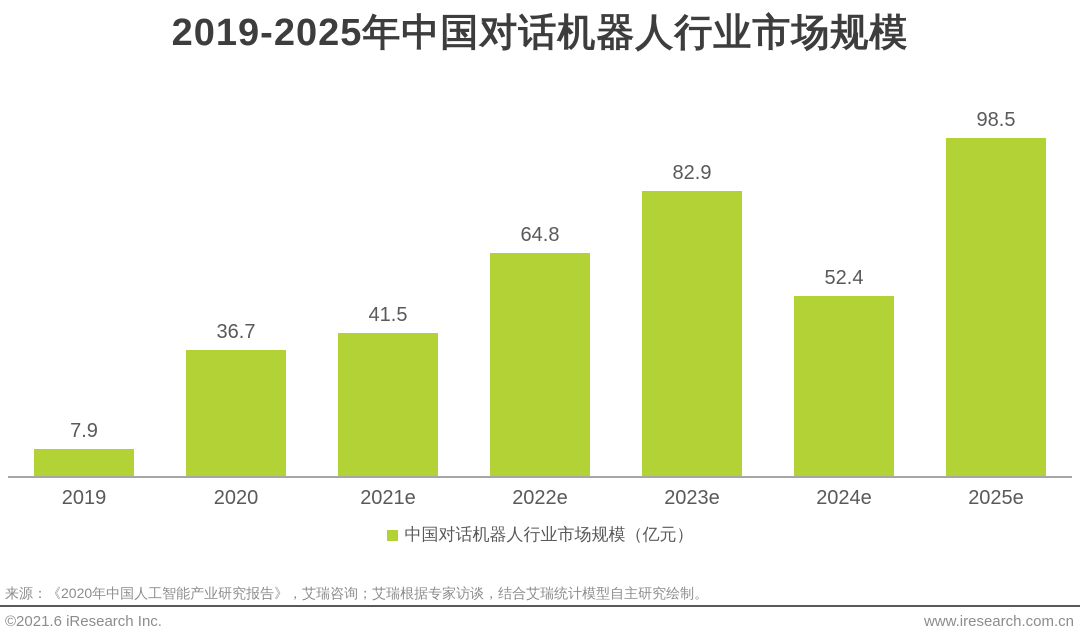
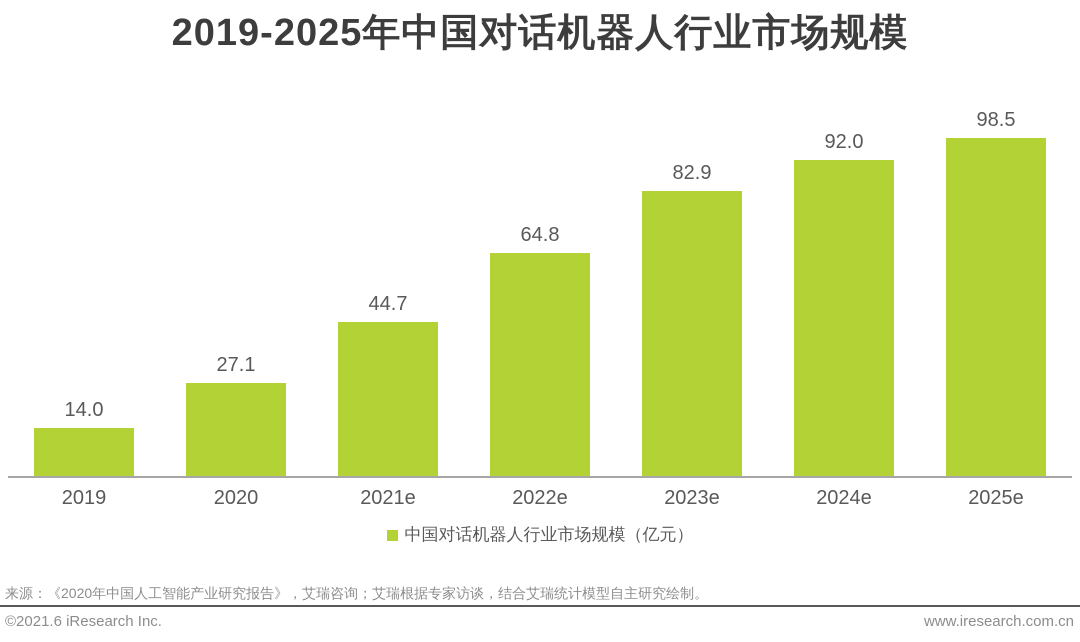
2019: 7.9 -> 14.0
2020: 36.7 -> 27.1
2021e: 41.5 -> 44.7
2024e: 52.4 -> 92.0
